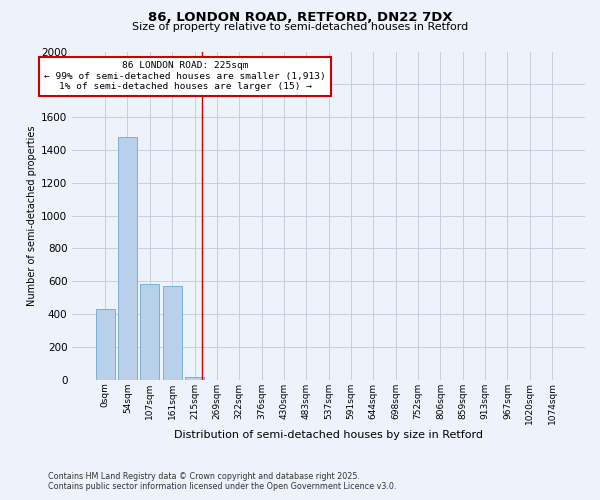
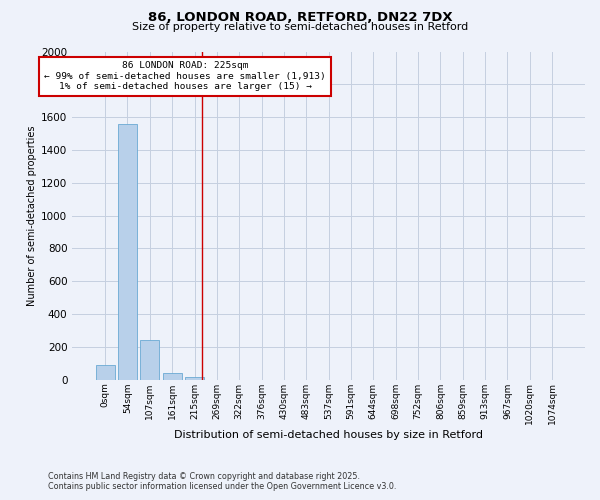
0sqm: 430 -> 90
54sqm: 1480 -> 1560
107sqm: 580 -> 240
161sqm: 570 -> 40
